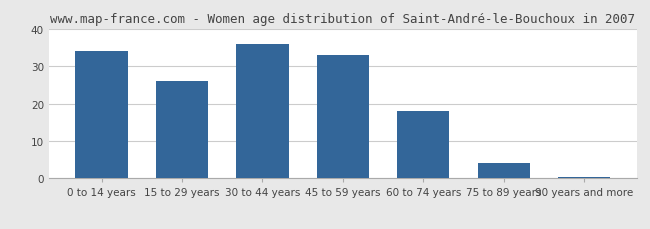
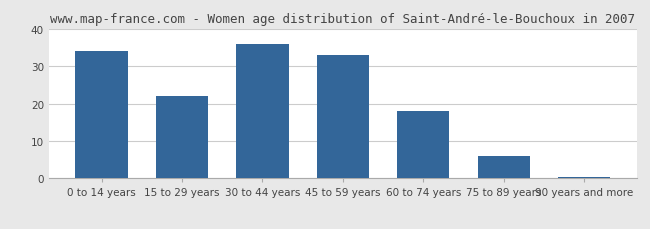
15 to 29 years: 26.0 -> 22.0
75 to 89 years: 4.0 -> 6.0
